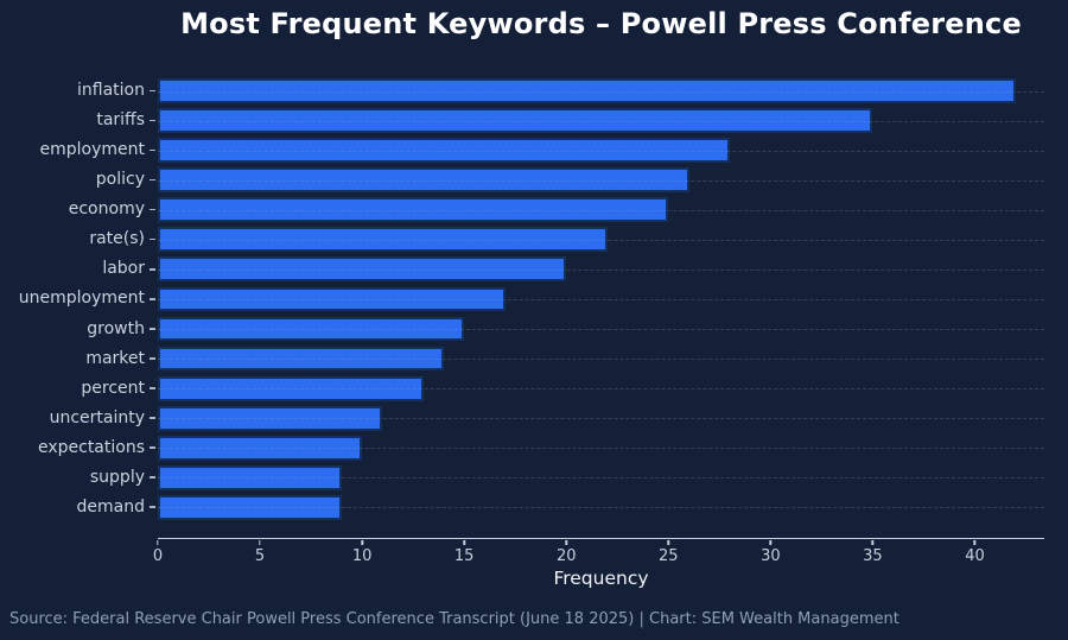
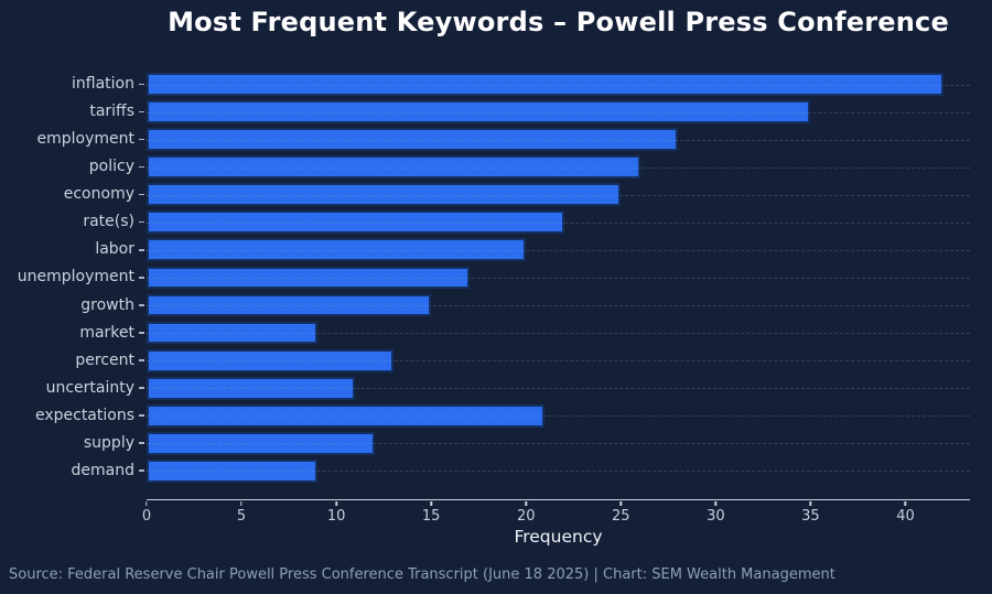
market: 14 -> 9
expectations: 10 -> 21
supply: 9 -> 12
